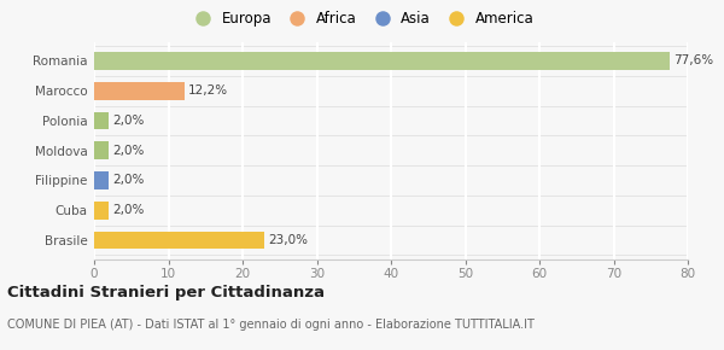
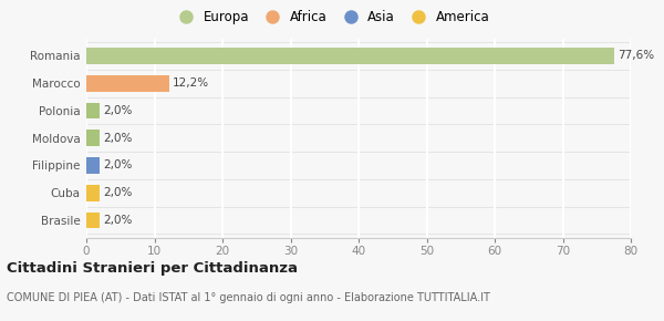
Brasile: 23,0% -> 2,0%
